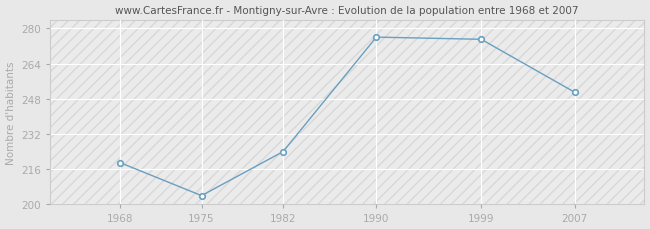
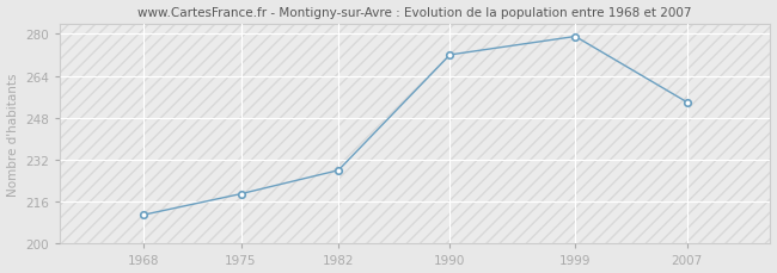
1968: 219 -> 211
1975: 204 -> 219
1982: 224 -> 228
1990: 276 -> 272
1999: 275 -> 279
2007: 251 -> 254
